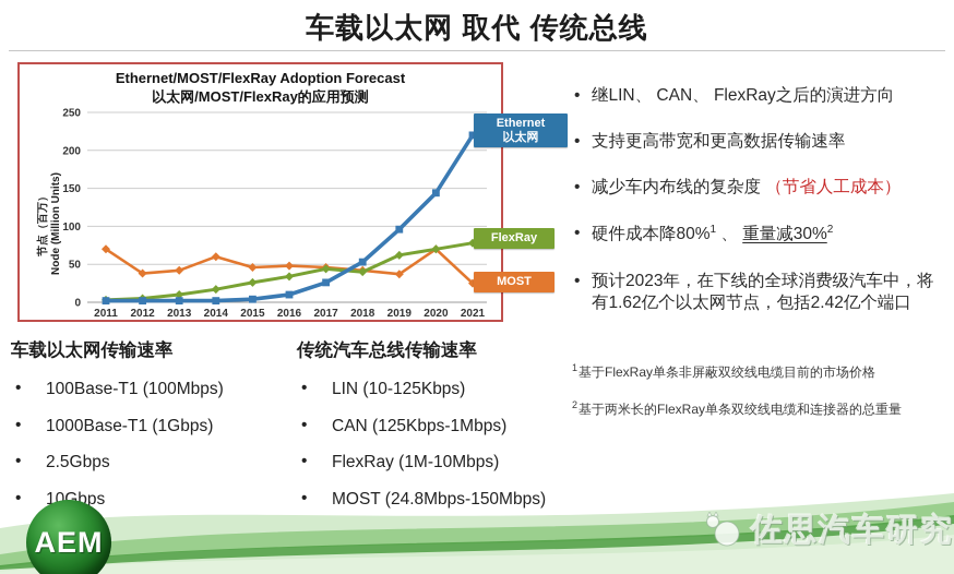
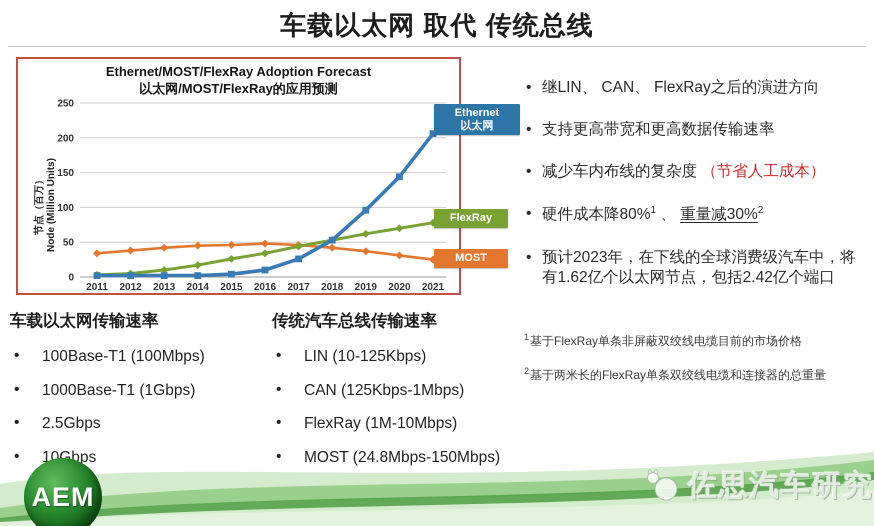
MOST/2011: 70 -> 30
MOST/2014: 60 -> 40
FlexRay/2018: 40 -> 50
MOST/2020: 70 -> 30
Ethernet 以太网/2021: 220 -> 210
